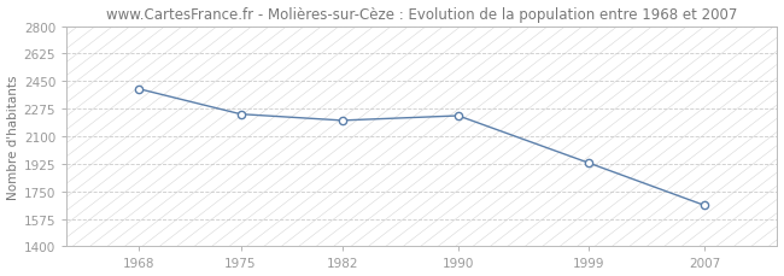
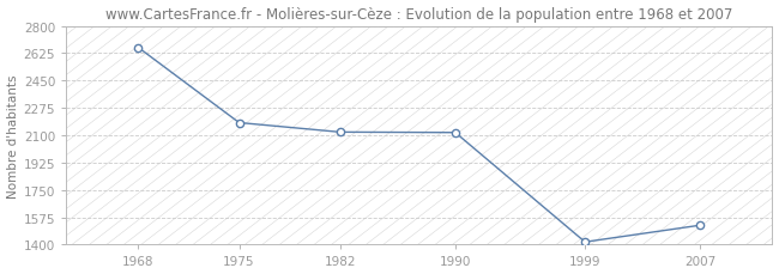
1968: 2400 -> 2660
1975: 2240 -> 2180
1982: 2200 -> 2120
1990: 2230 -> 2120
1999: 1930 -> 1420
2007: 1660 -> 1520
